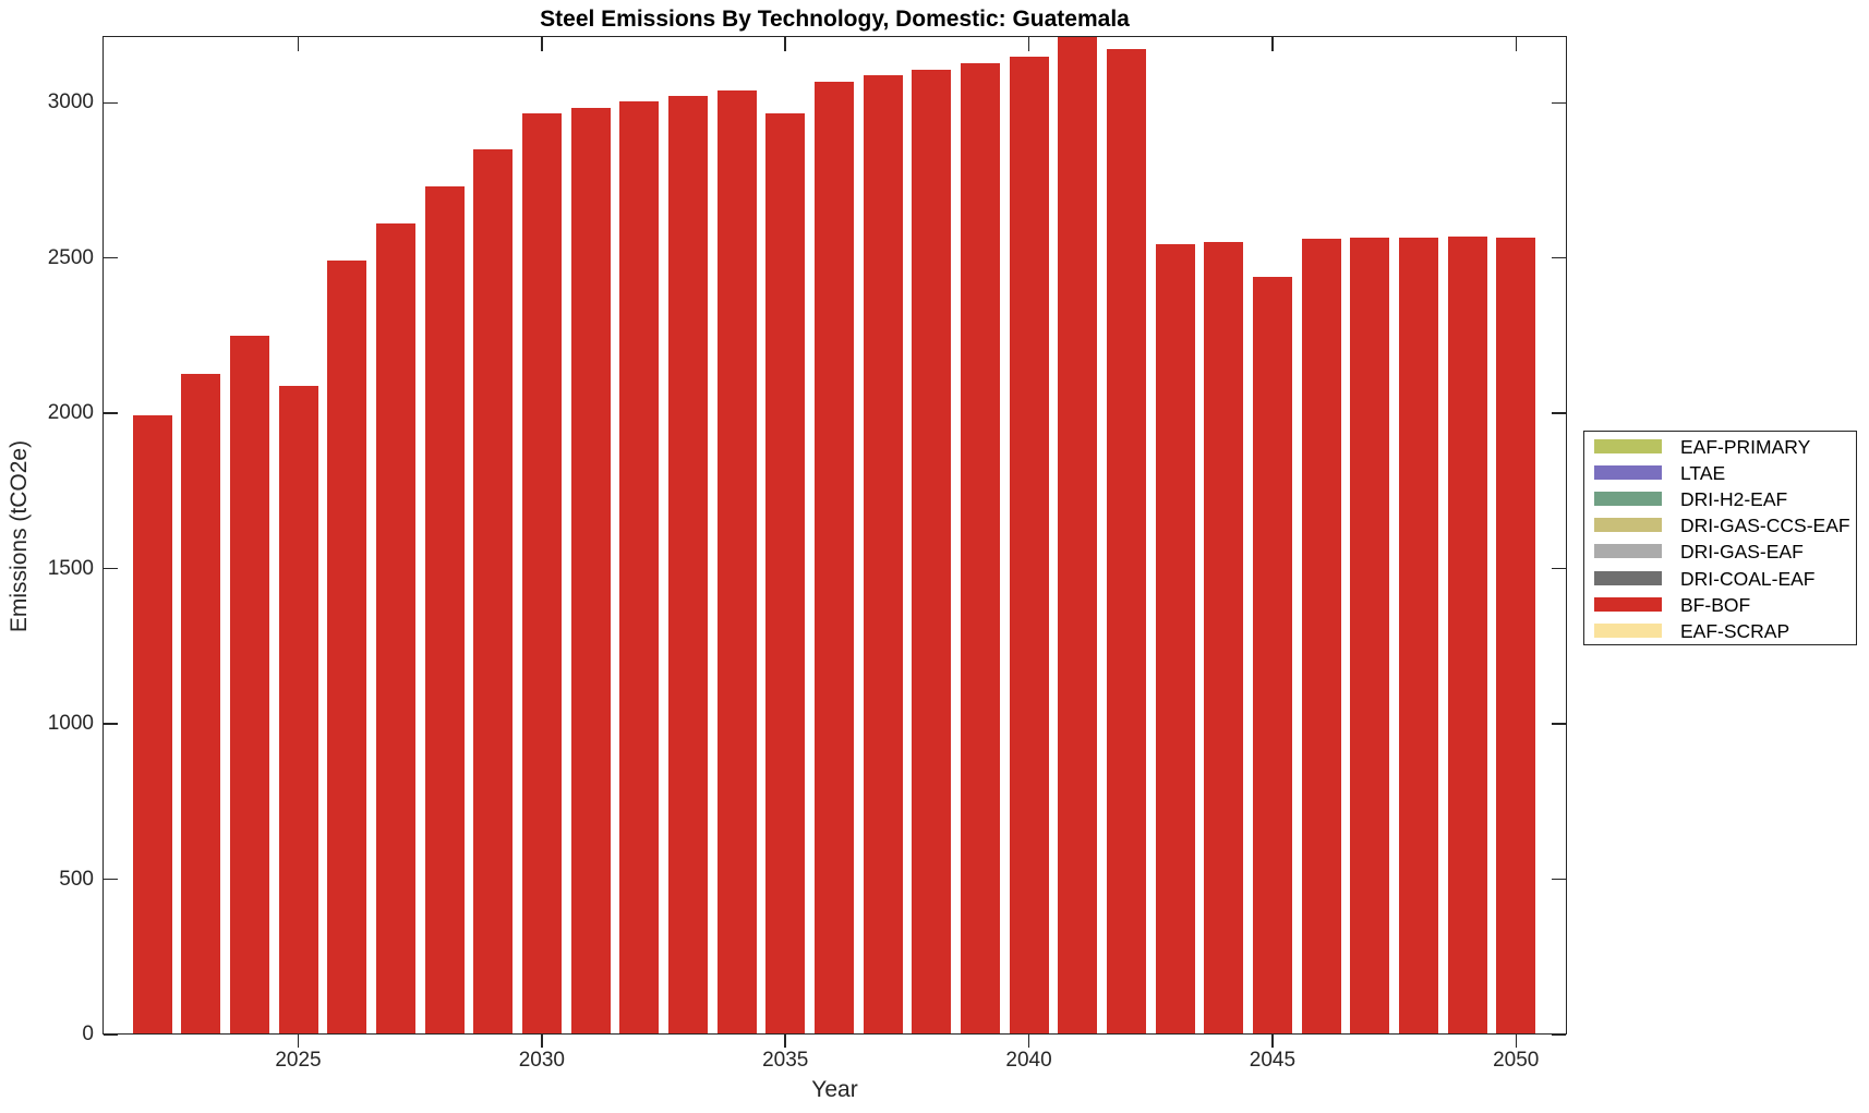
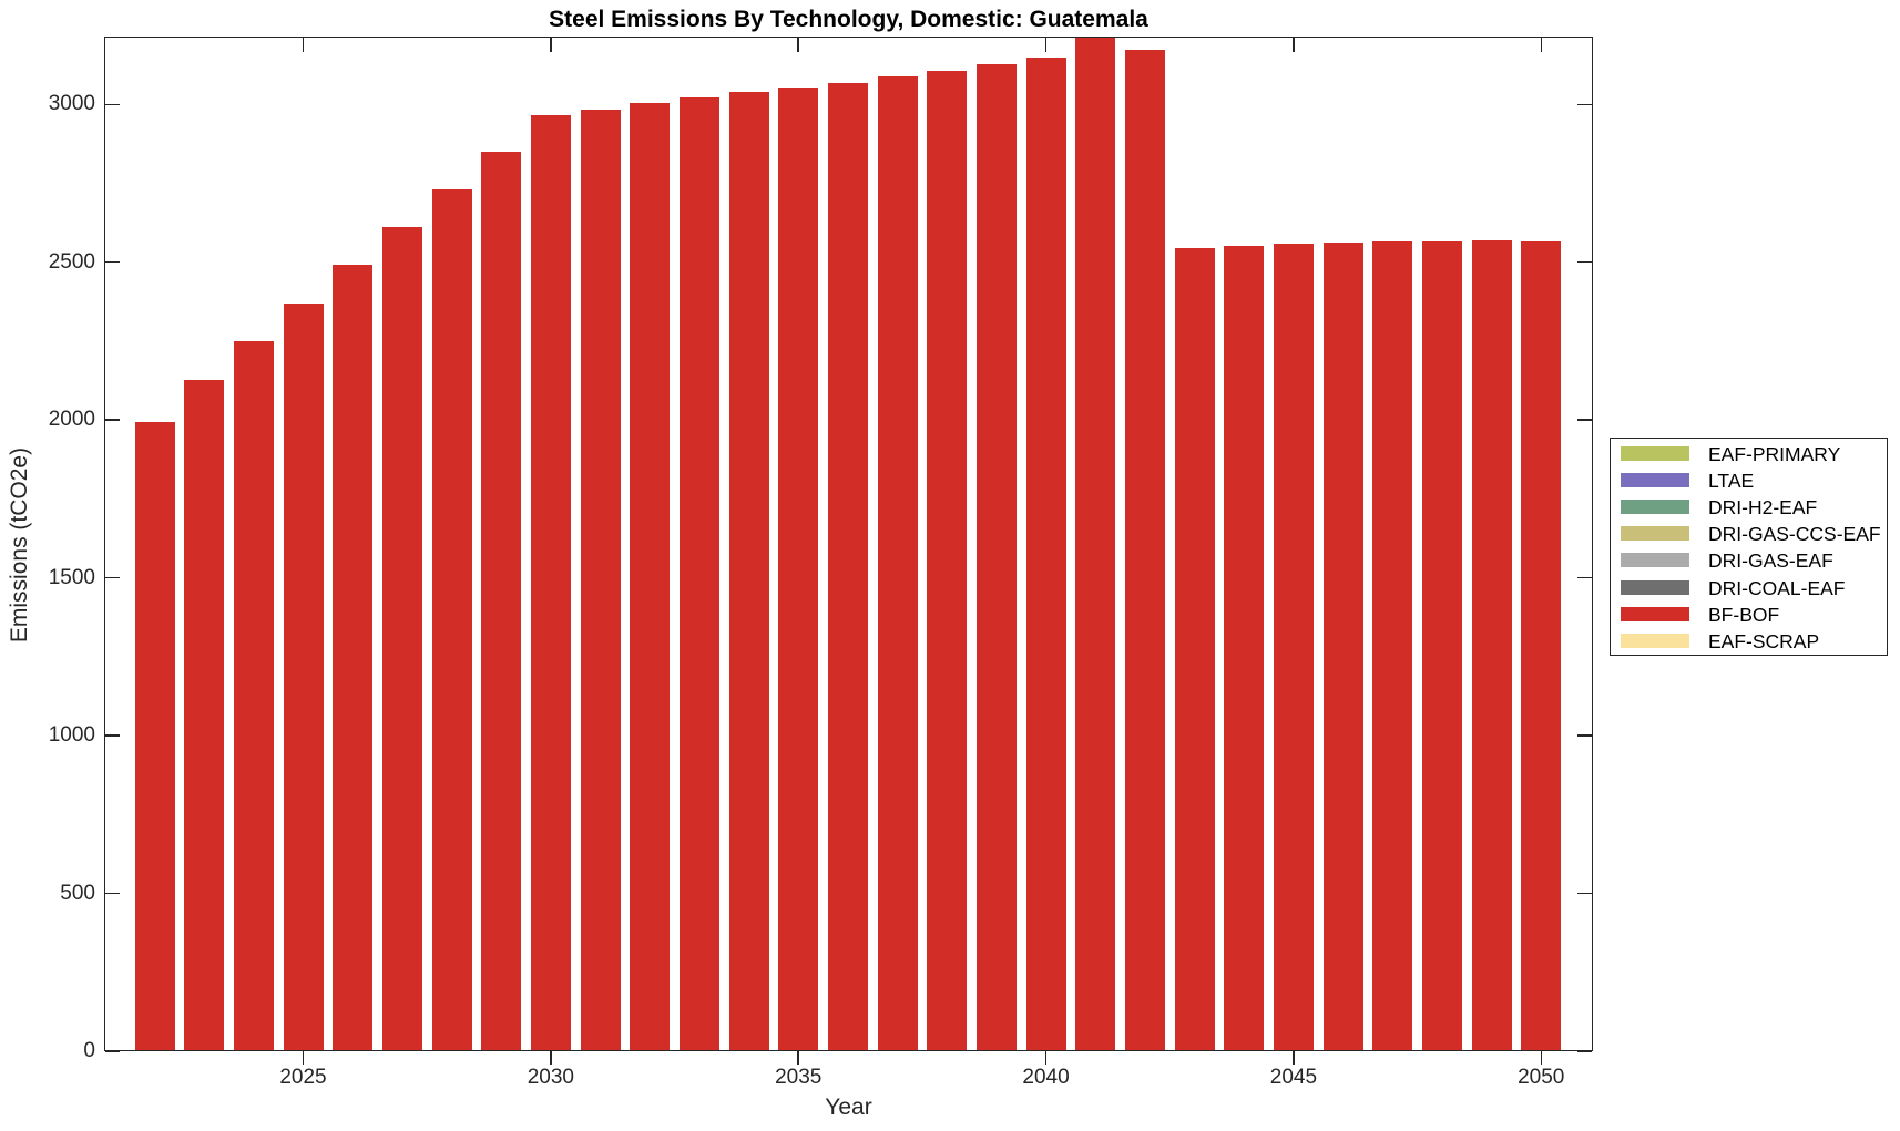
2025: 2090 -> 2370
2035: 2970 -> 3060
2045: 2440 -> 2560
